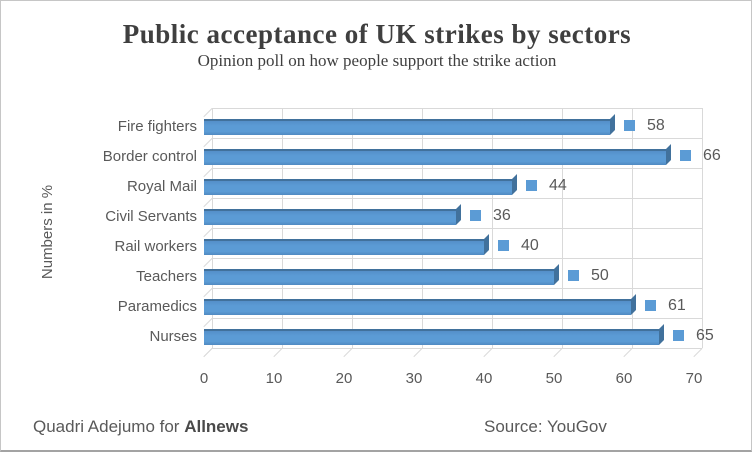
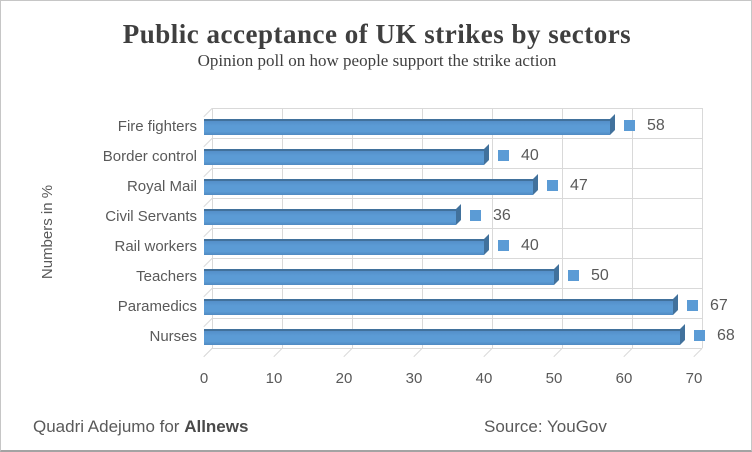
Border control: 66 -> 40
Royal Mail: 44 -> 47
Paramedics: 61 -> 67
Nurses: 65 -> 68
